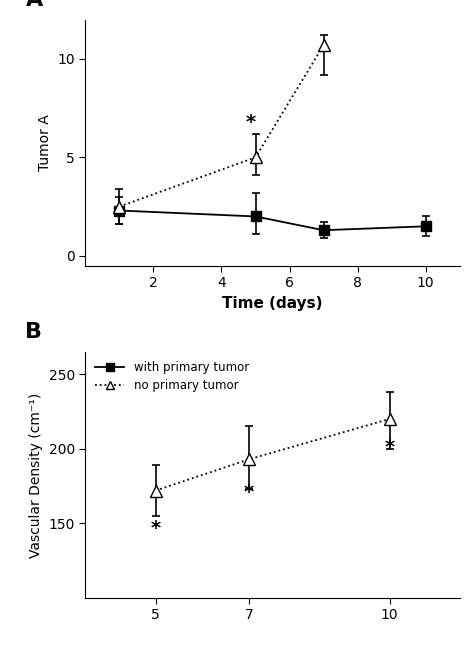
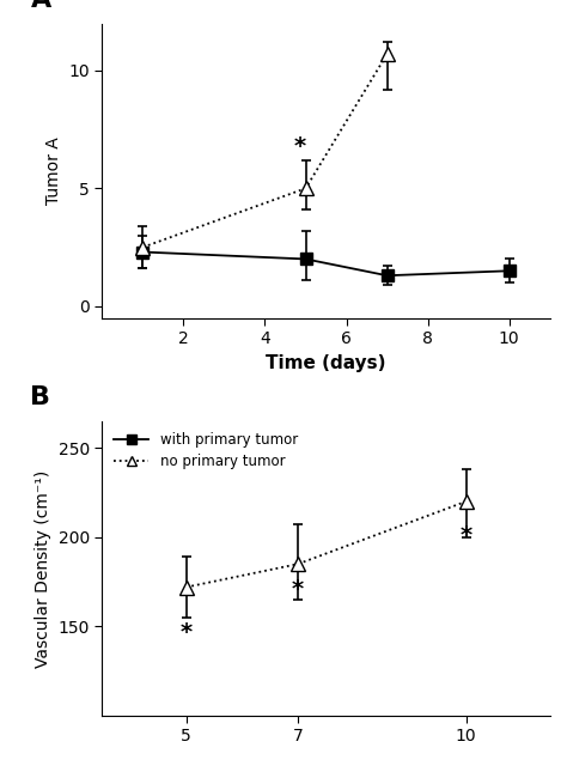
7: 193 -> 185
